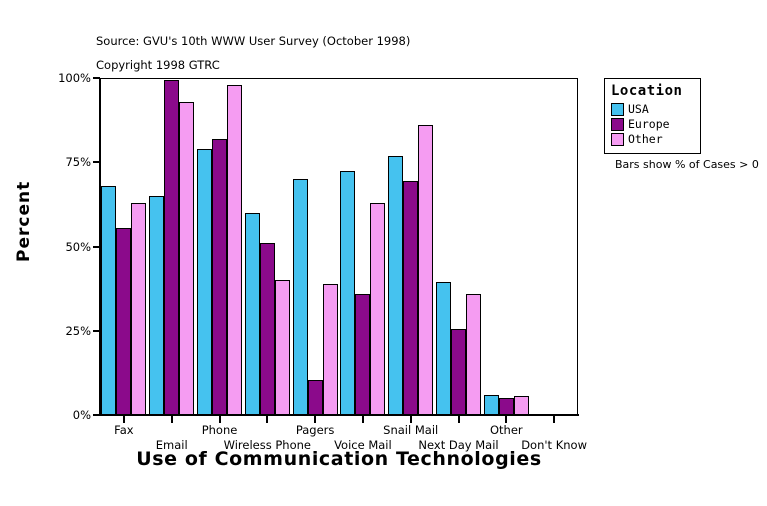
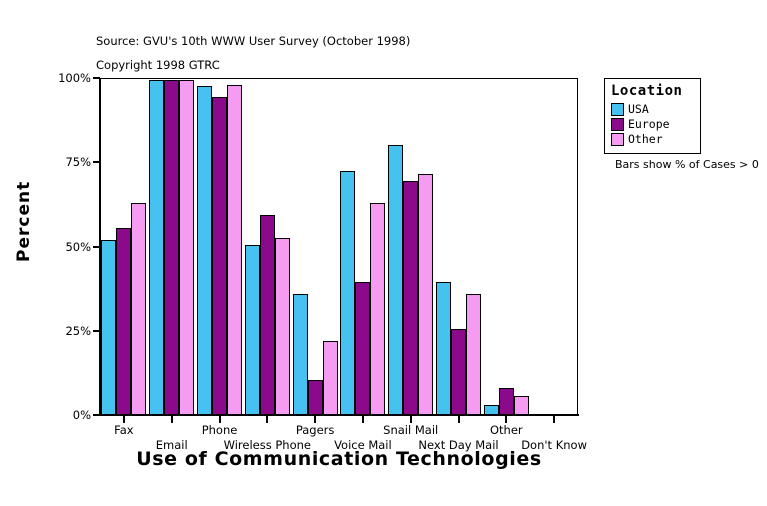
USA/Fax: 68% -> 52%
USA/Email: 65% -> 100%
Other/Email: 93% -> 100%
USA/Phone: 79% -> 98%
Europe/Phone: 82% -> 94%
USA/Wireless Phone: 60% -> 50%
Europe/Wireless Phone: 51% -> 60%
Other/Wireless Phone: 40% -> 52%
USA/Pagers: 70% -> 36%
Other/Pagers: 39% -> 22%
Europe/Voice Mail: 36% -> 40%
USA/Snail Mail: 77% -> 80%
Other/Snail Mail: 86% -> 72%
USA/Other: 6% -> 3%
Europe/Other: 5% -> 8%
